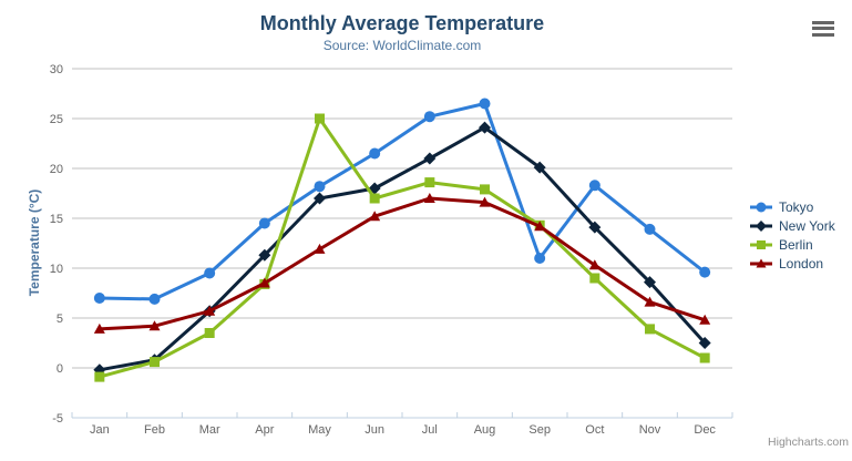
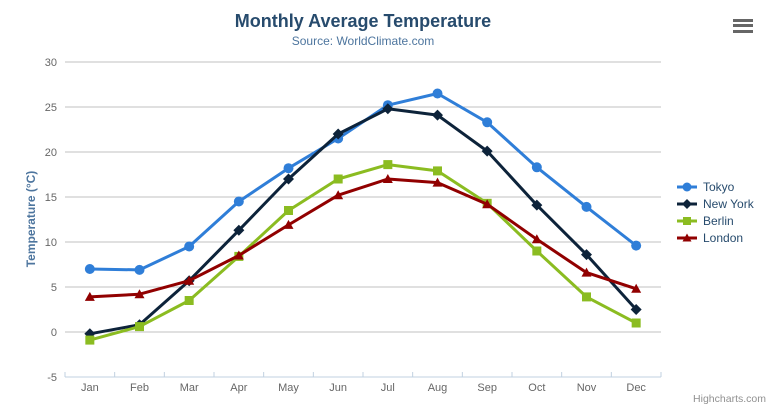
Berlin/May: 25 -> 14
New York/Jun: 18 -> 22
New York/Jul: 21 -> 25
Tokyo/Sep: 11 -> 23
